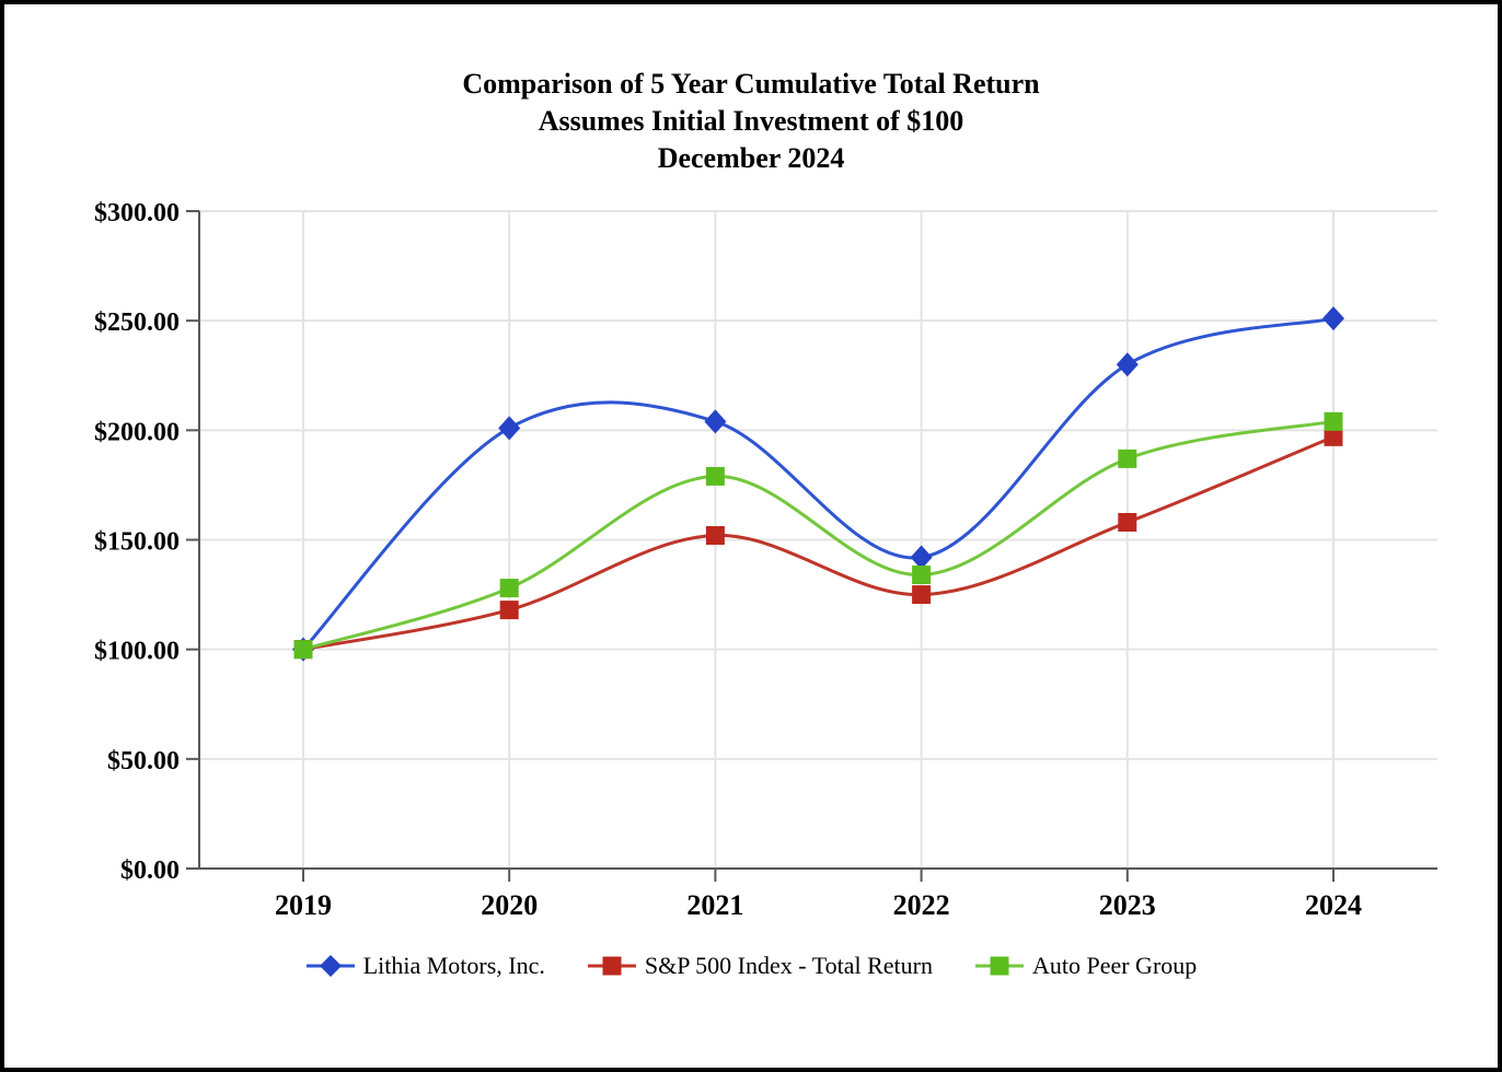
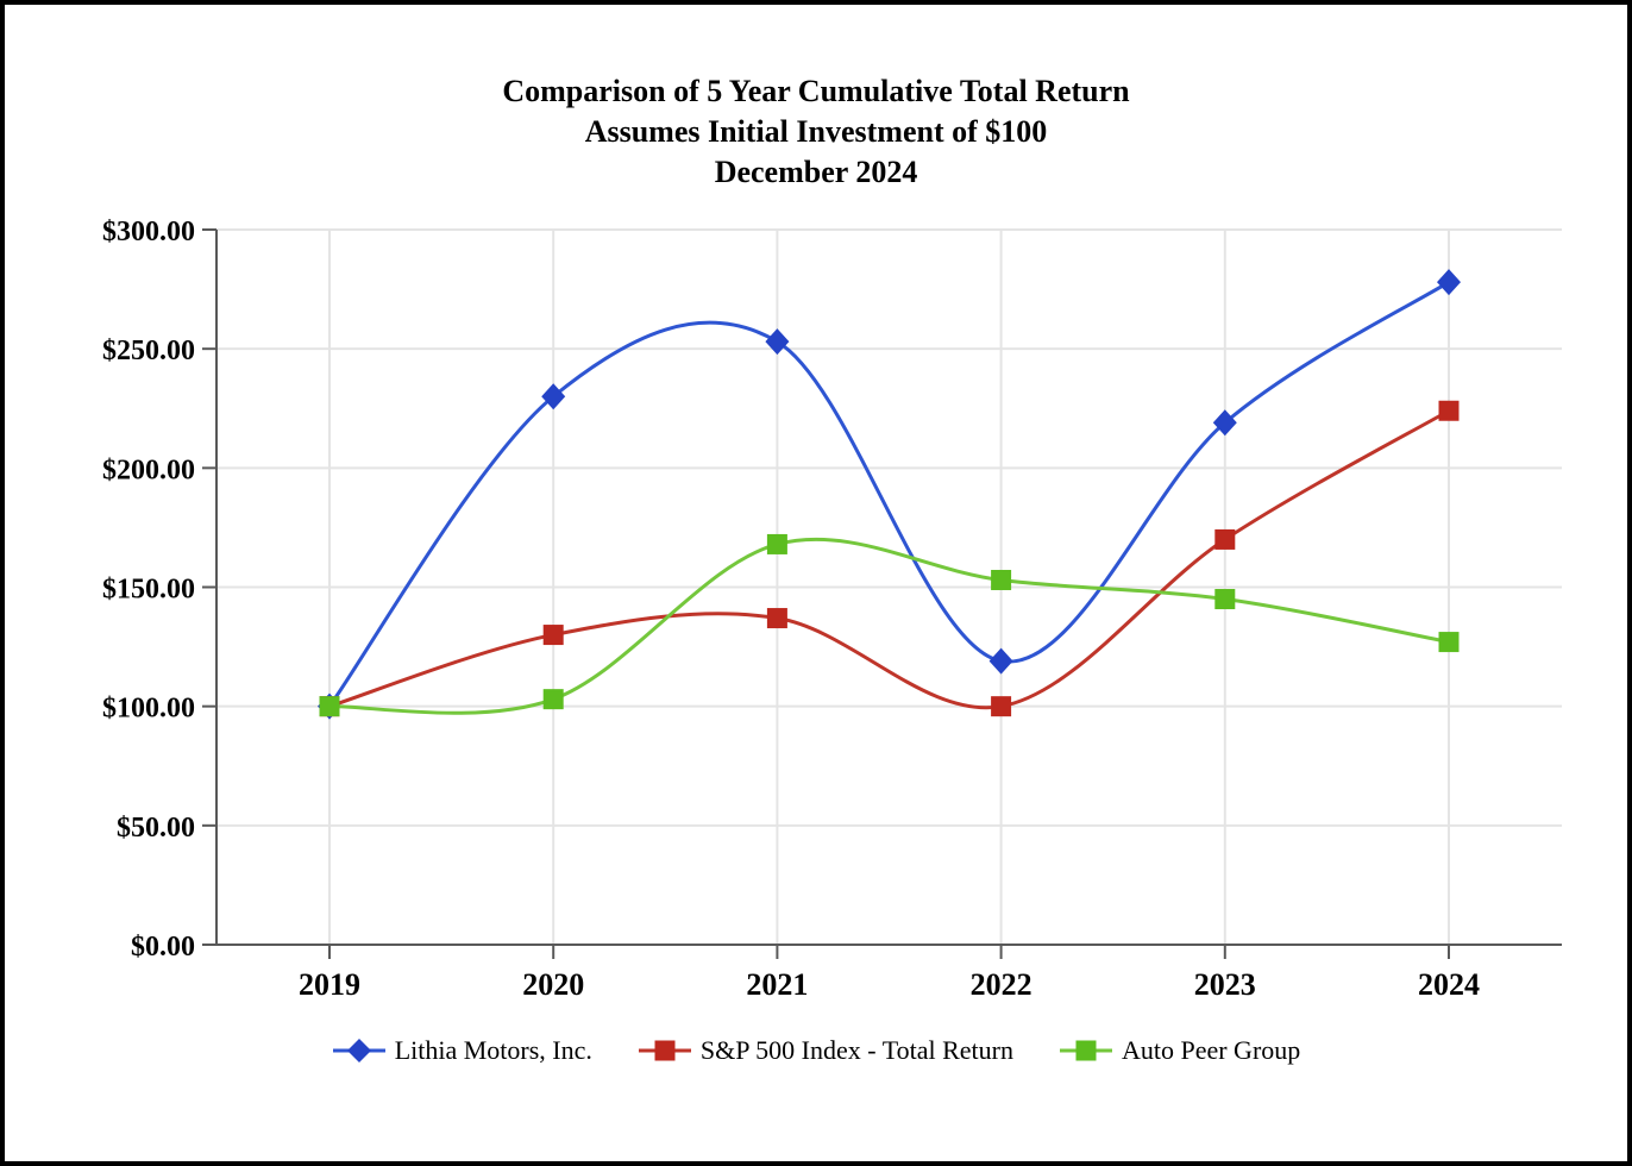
Lithia Motors, Inc./2020: $201 -> $230
S&P 500 Index - Total Return/2020: $118 -> $130
Auto Peer Group/2020: $128 -> $103
Lithia Motors, Inc./2021: $204 -> $253
S&P 500 Index - Total Return/2021: $152 -> $137
Auto Peer Group/2021: $179 -> $168
Lithia Motors, Inc./2022: $142 -> $119
S&P 500 Index - Total Return/2022: $125 -> $100
Auto Peer Group/2022: $134 -> $153
Lithia Motors, Inc./2023: $230 -> $219
S&P 500 Index - Total Return/2023: $158 -> $170
Auto Peer Group/2023: $187 -> $145
Lithia Motors, Inc./2024: $251 -> $278
S&P 500 Index - Total Return/2024: $197 -> $224
Auto Peer Group/2024: $204 -> $127
